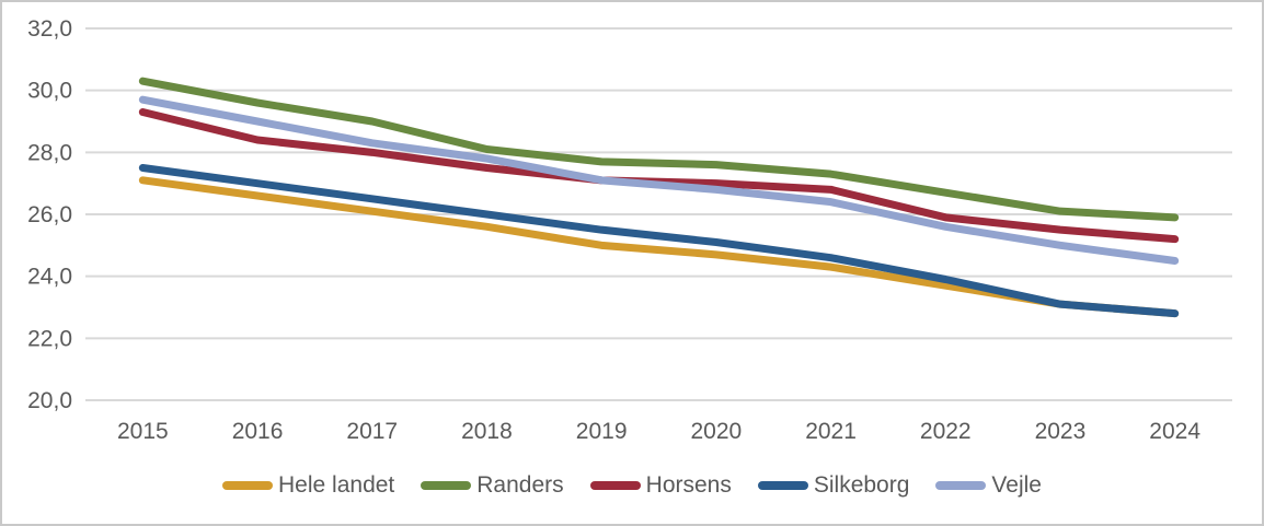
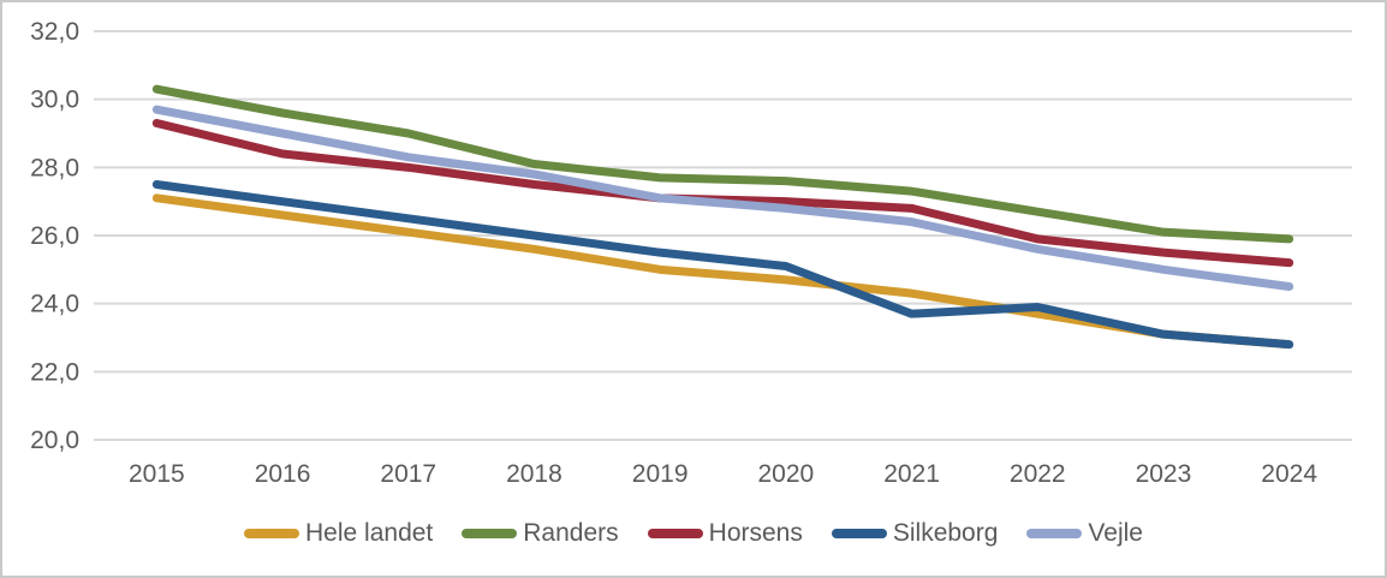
Silkeborg/2021: 24,6 -> 23,7
